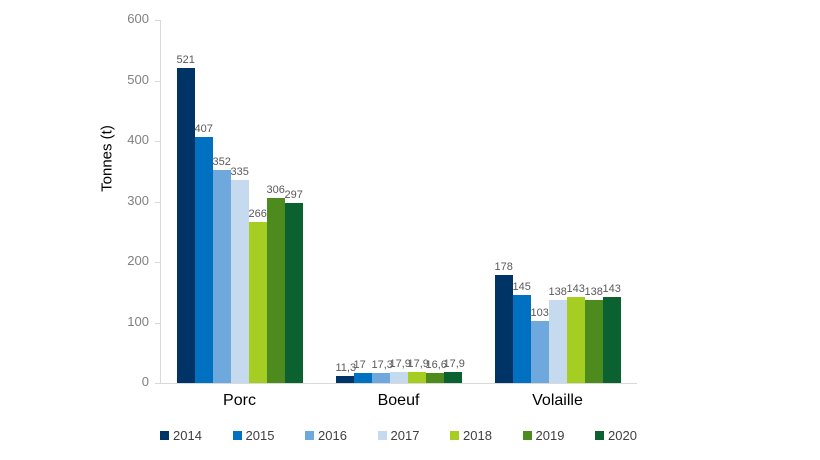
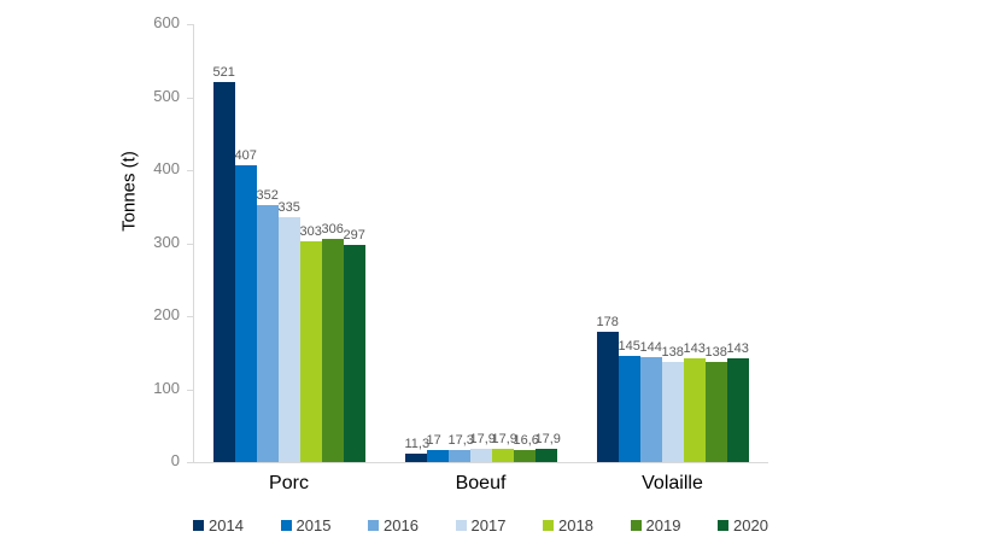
2018/Porc: 266 -> 303
2016/Volaille: 103 -> 144
